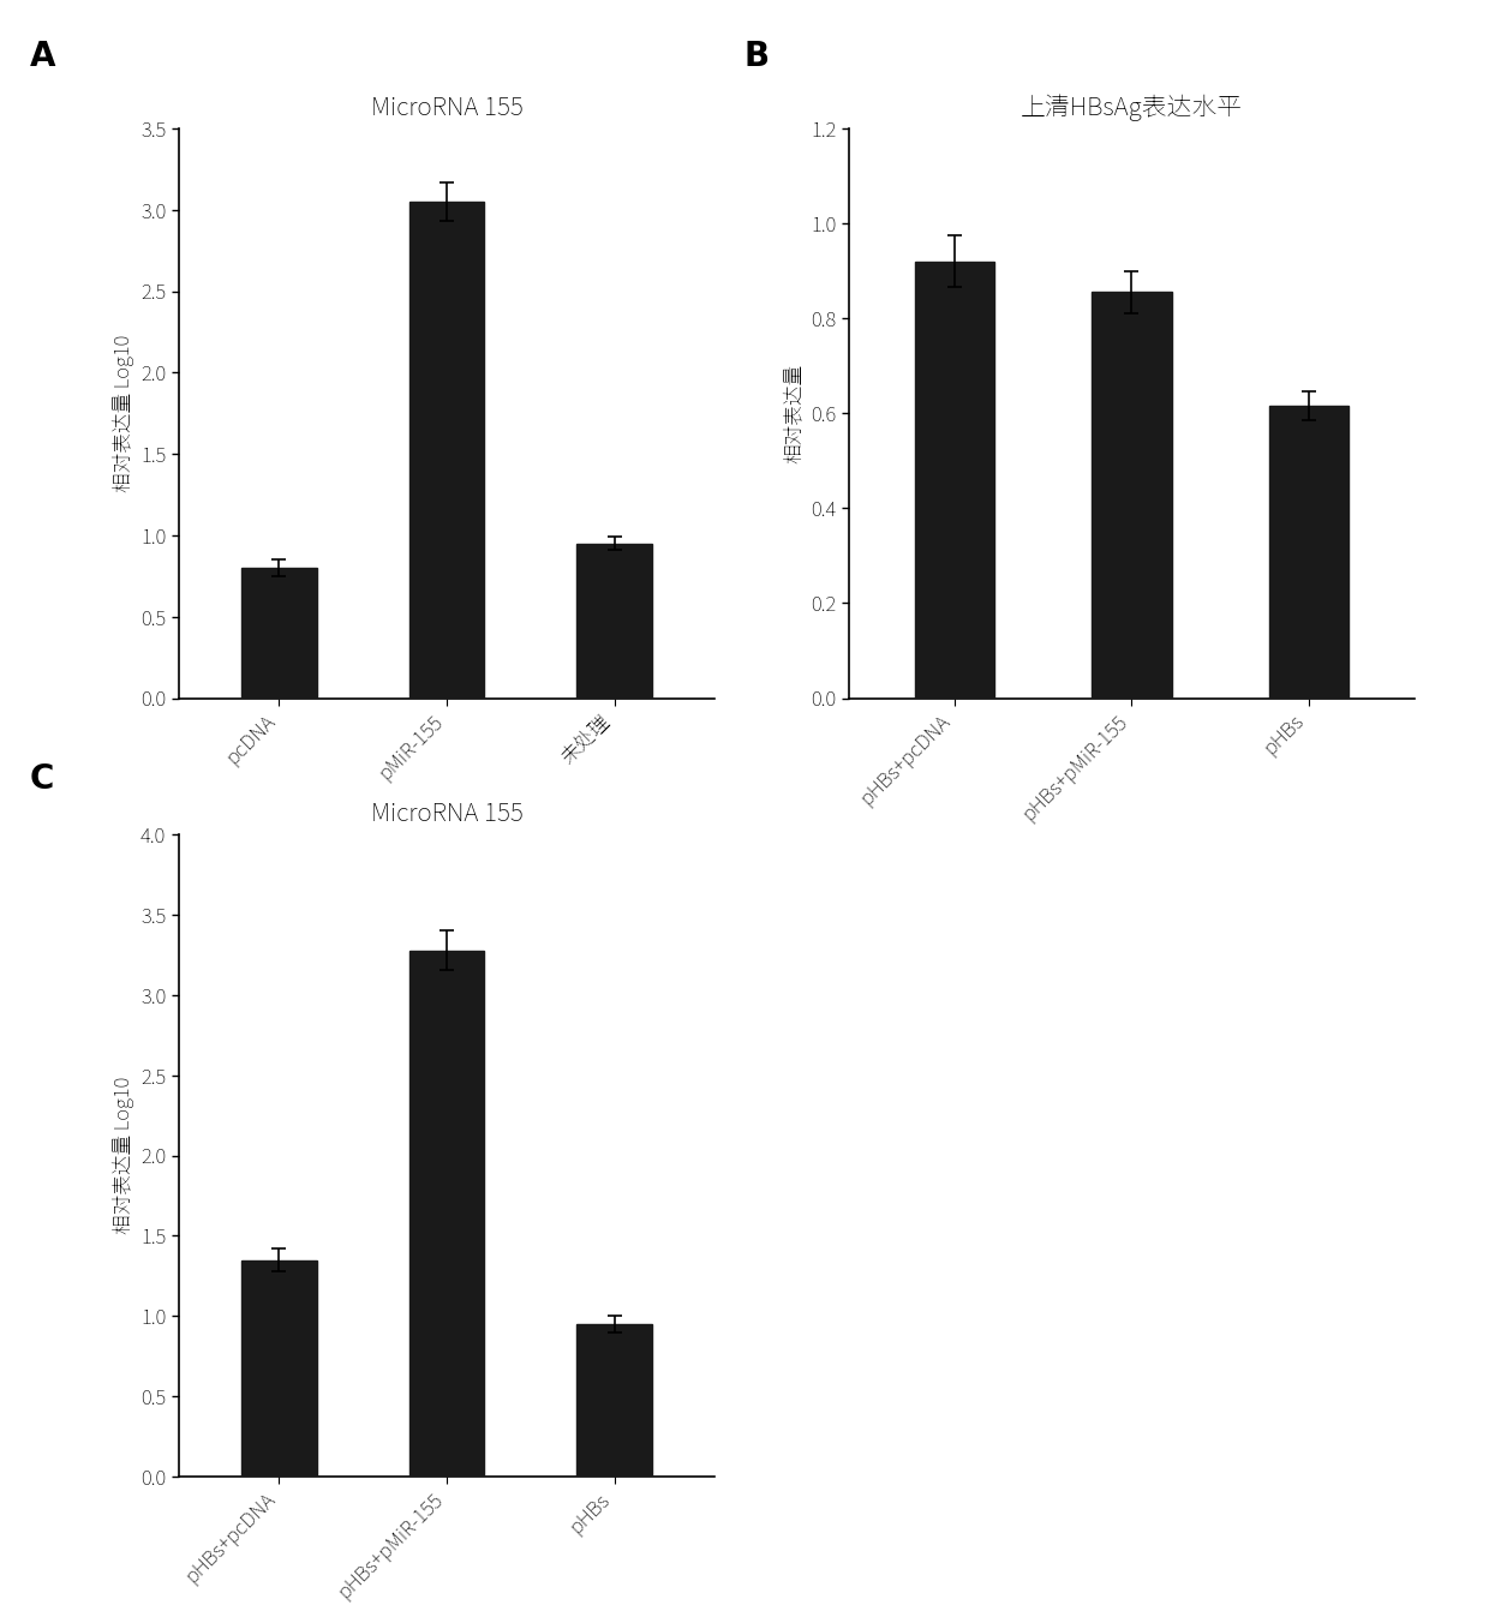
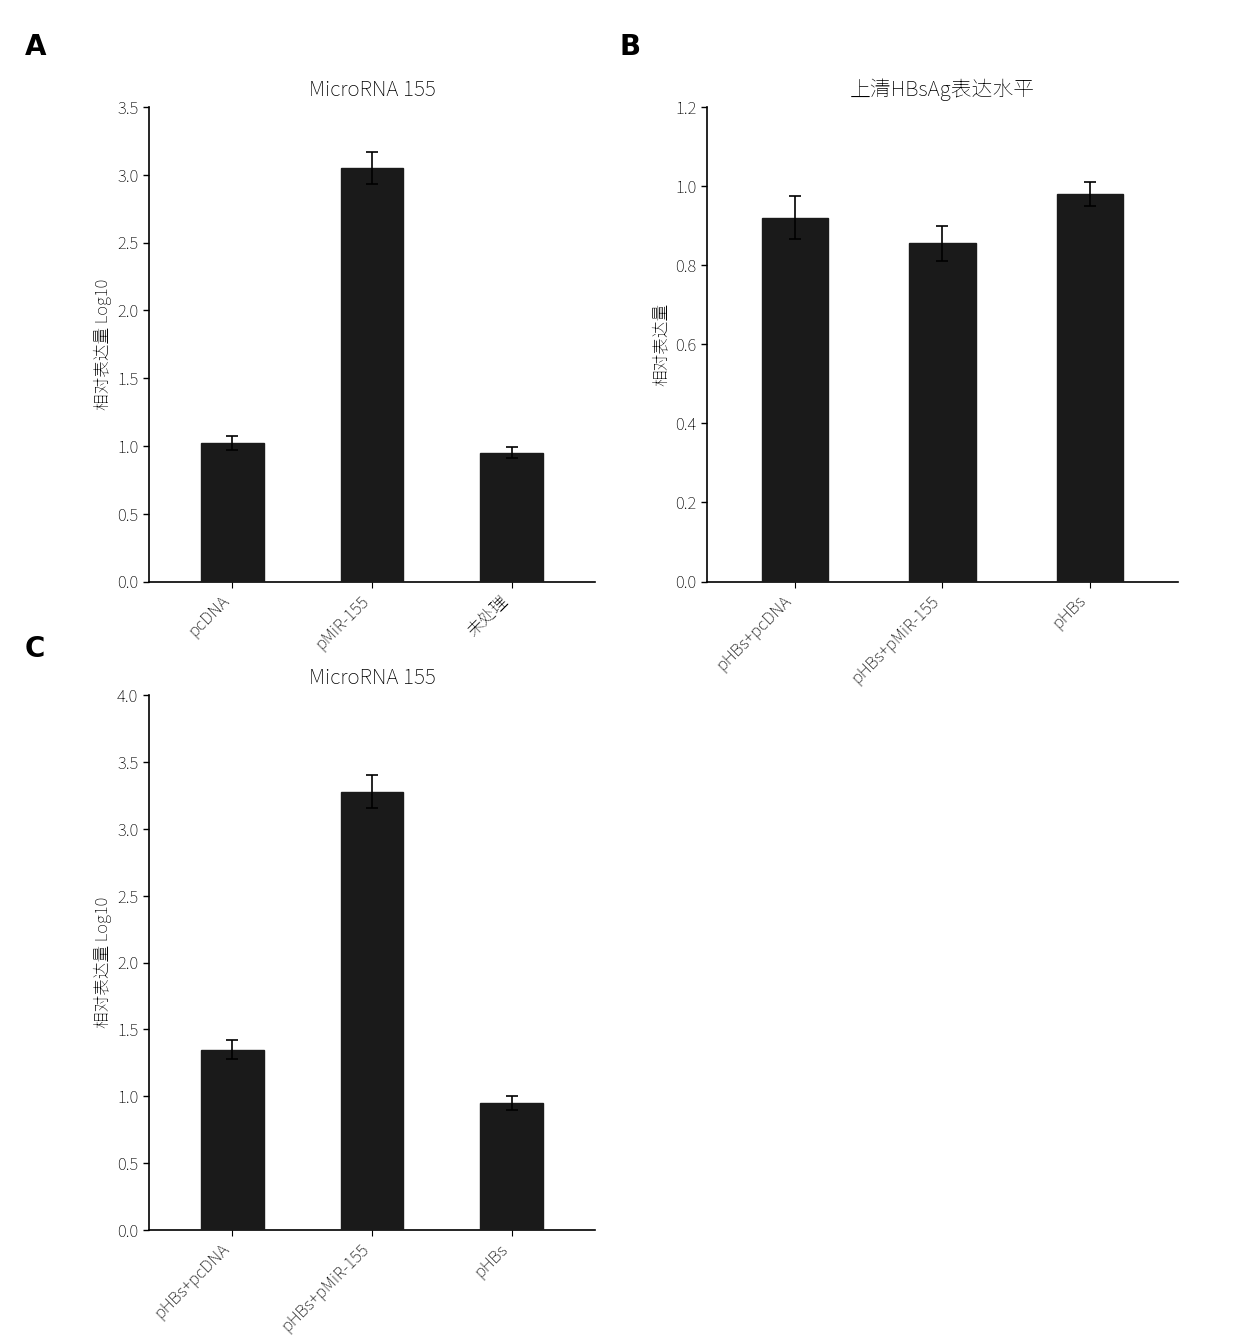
pcDNA: 0.80 -> 1.02
上清HBsAg表达水平/pHBs: 0.615 -> 0.980
